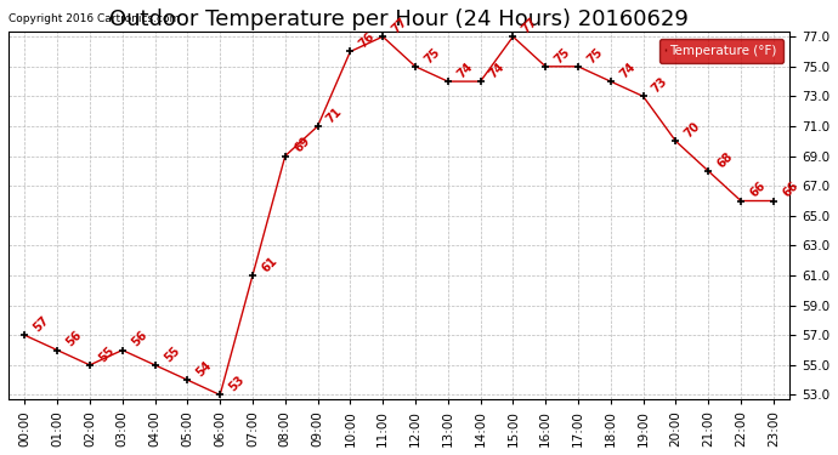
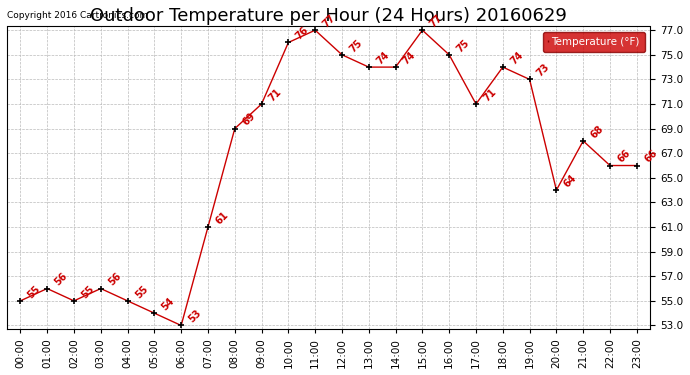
00:00: 57 -> 55
17:00: 75 -> 71
20:00: 70 -> 64
